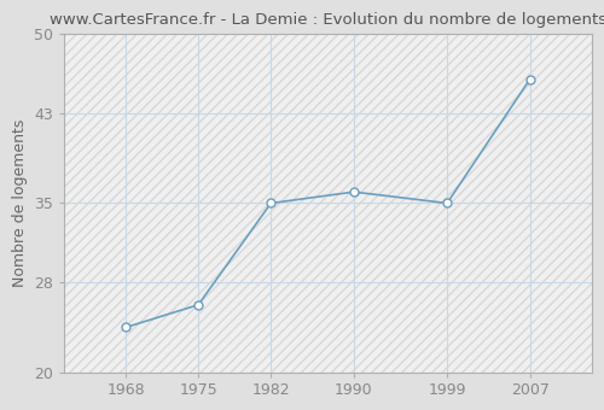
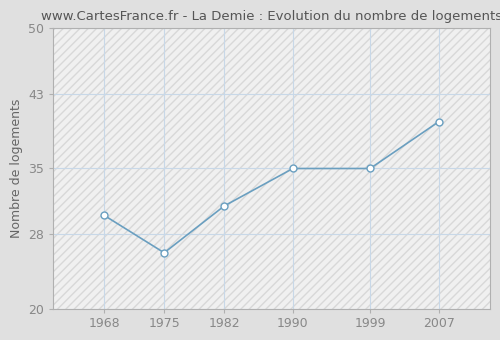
1968: 24 -> 30
1982: 35 -> 31
1990: 36 -> 35
2007: 46 -> 40
